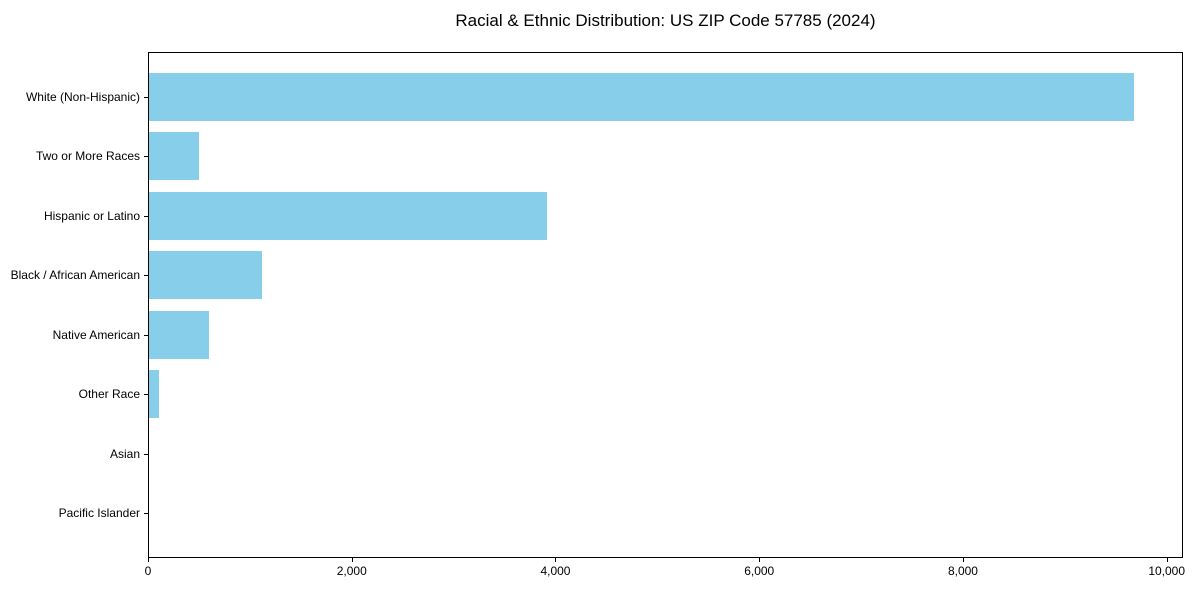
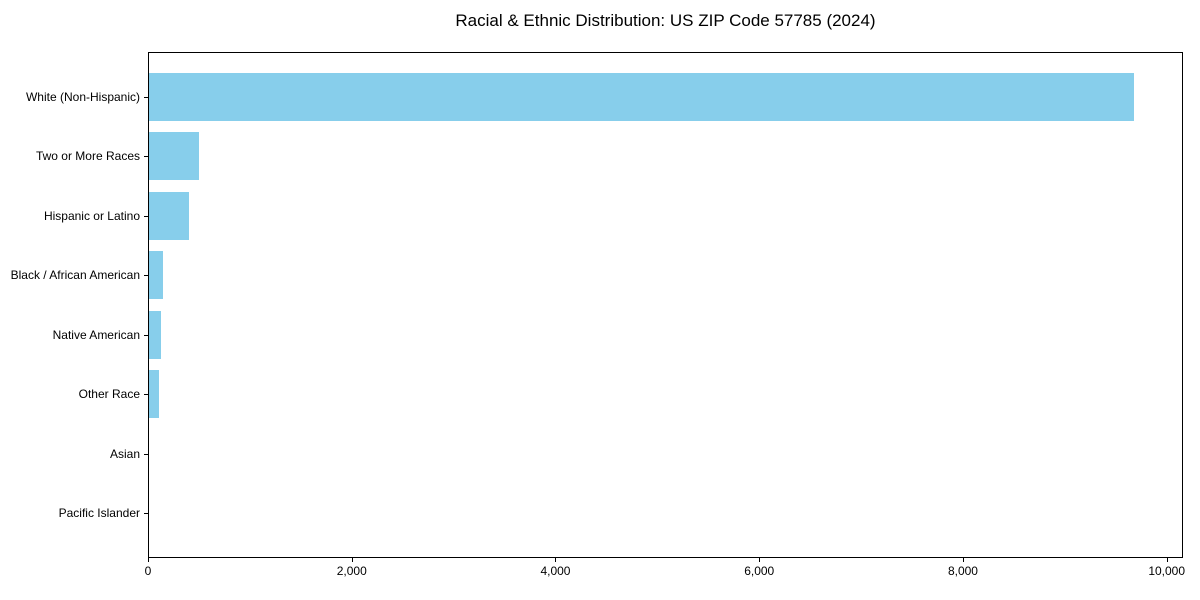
Hispanic or Latino: 3910 -> 400
Black / African American: 1110 -> 140
Native American: 590 -> 120
